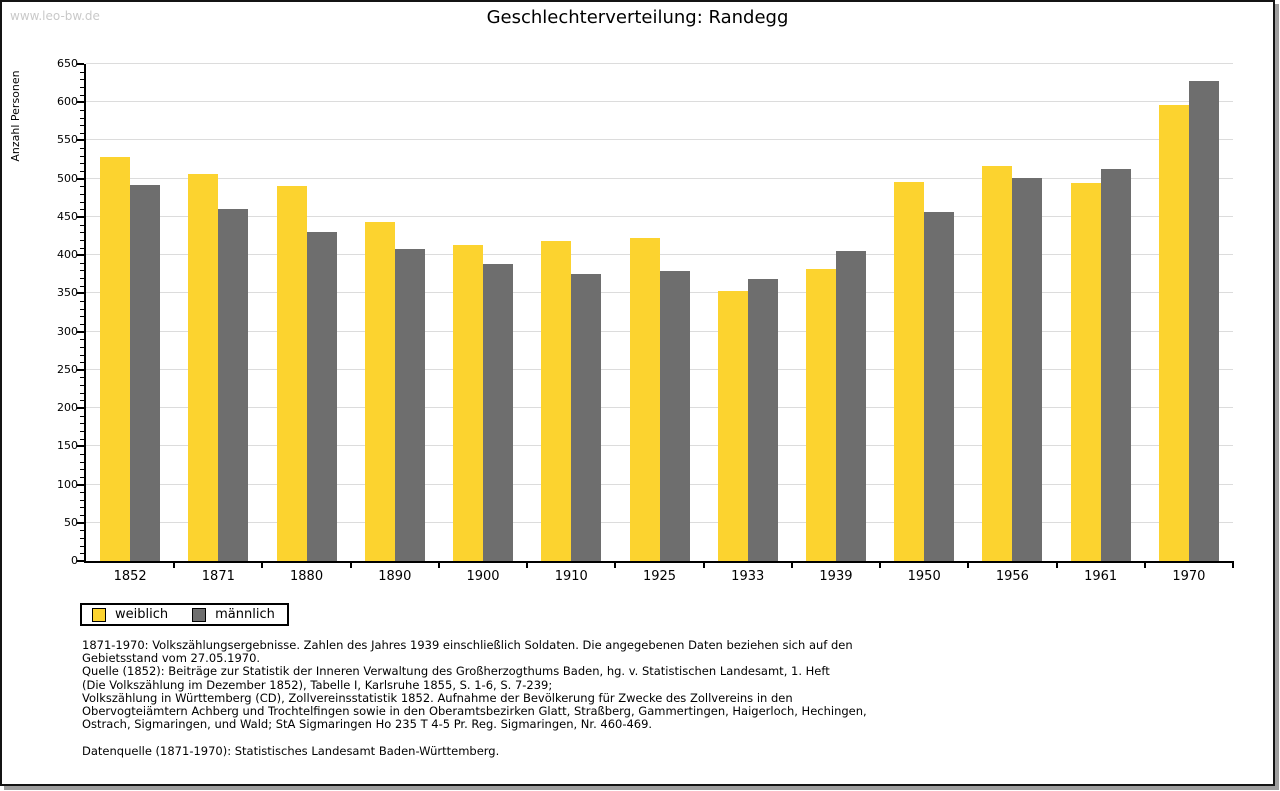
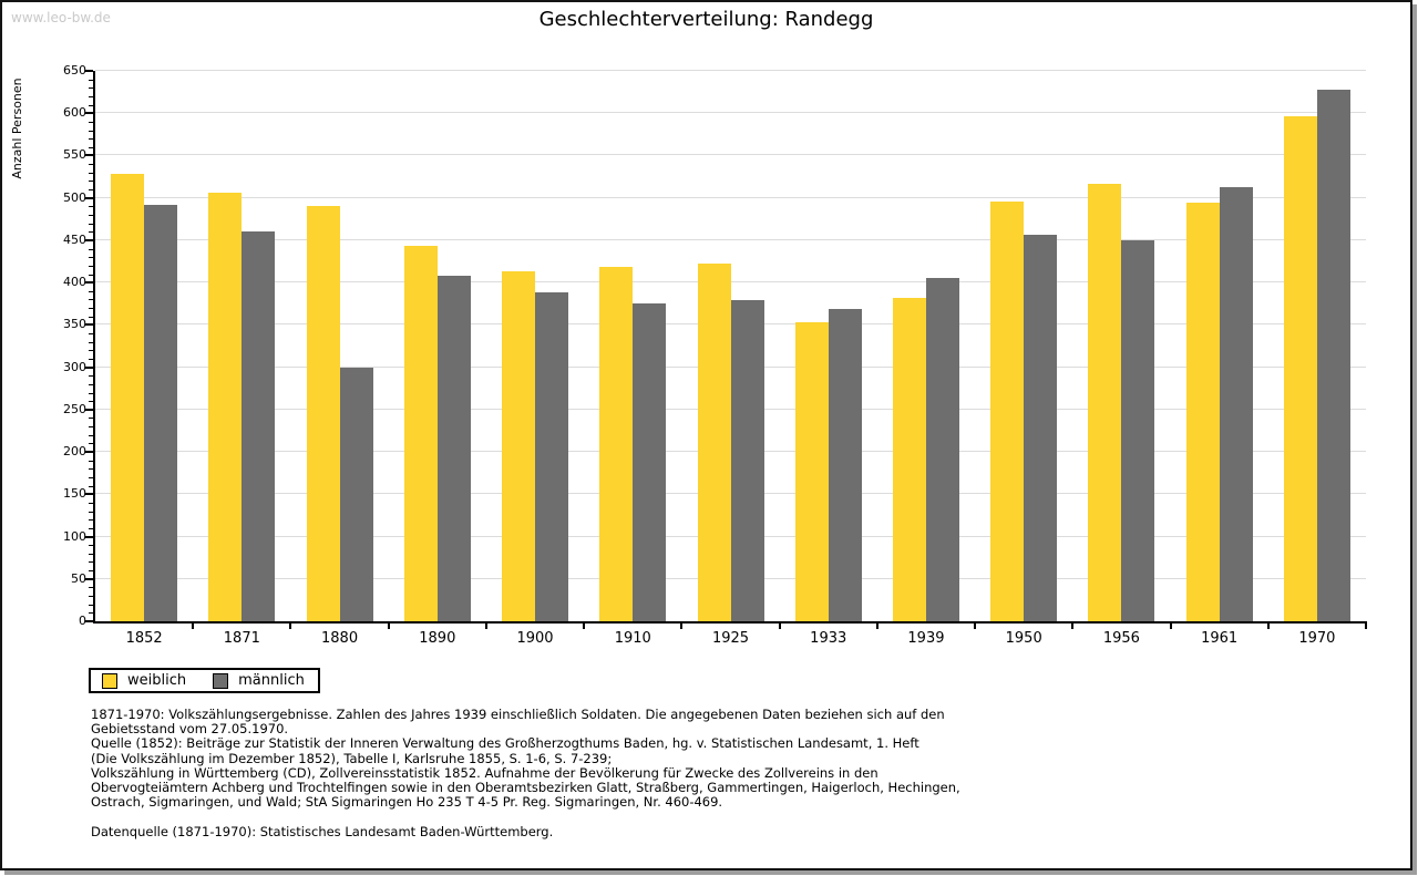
männlich/1880: 430 -> 300
männlich/1956: 500 -> 450
